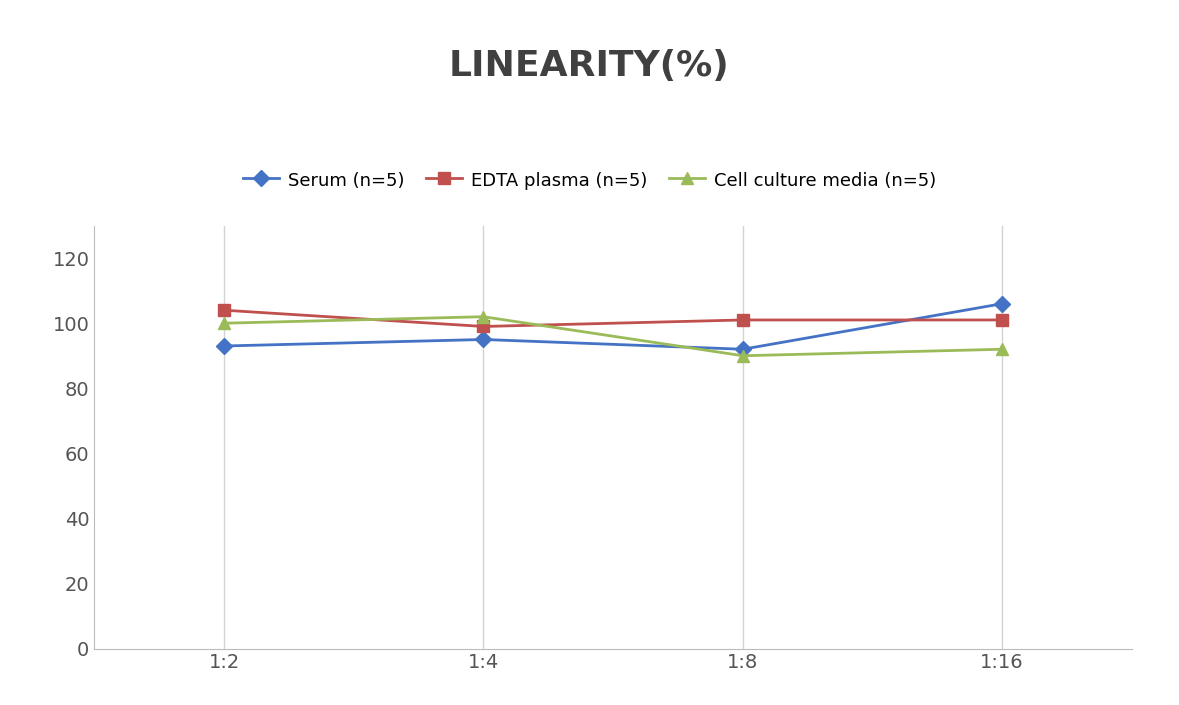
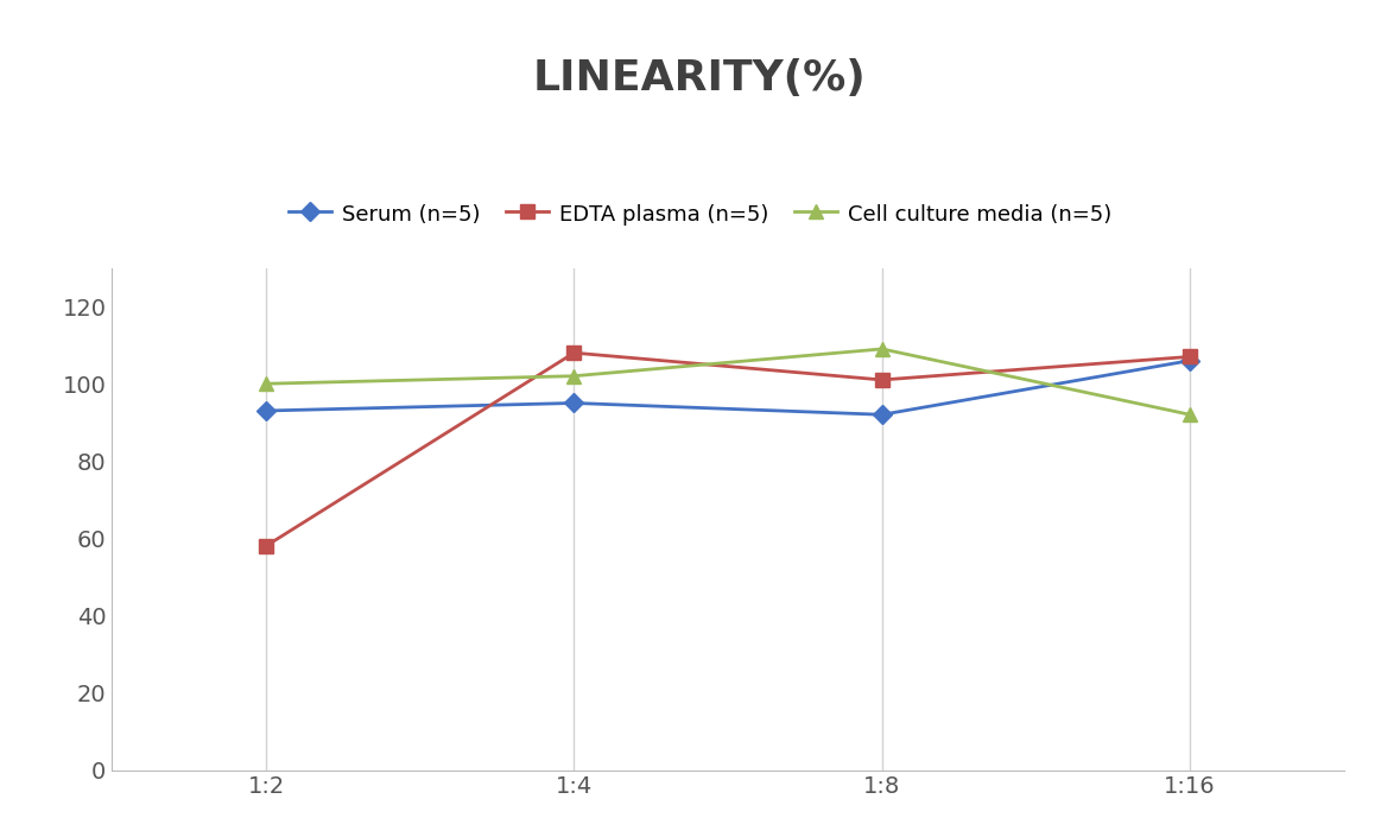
EDTA plasma (n=5)/1:2: 104 -> 58
EDTA plasma (n=5)/1:4: 99 -> 108
Cell culture media (n=5)/1:8: 90 -> 109
EDTA plasma (n=5)/1:16: 101 -> 107
